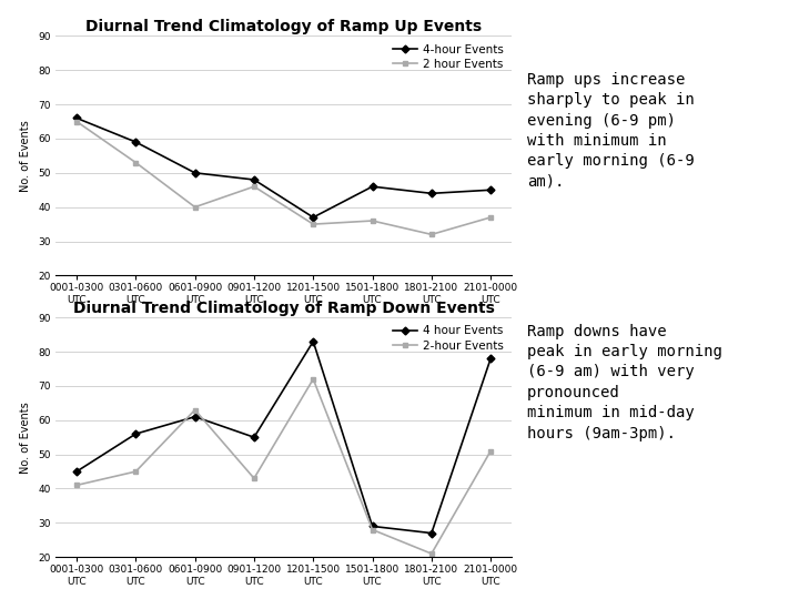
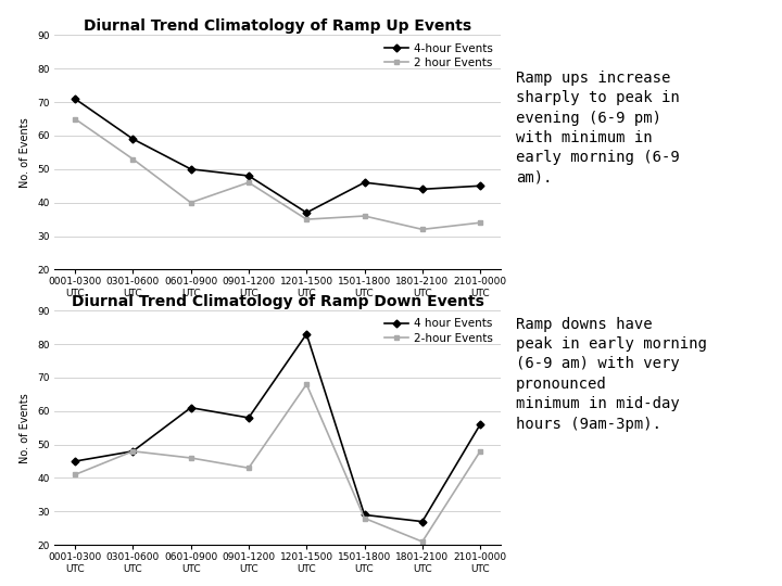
Diurnal Trend Climatology of Ramp Up Events/4-hour Events/0001-0300 UTC: 66 -> 71
Diurnal Trend Climatology of Ramp Up Events/2 hour Events/2101-0000 UTC: 37 -> 34
Diurnal Trend Climatology of Ramp Down Events/4 hour Events/0301-0600 UTC: 56 -> 48
Diurnal Trend Climatology of Ramp Down Events/2-hour Events/0301-0600 UTC: 45 -> 48
Diurnal Trend Climatology of Ramp Down Events/2-hour Events/0601-0900 UTC: 63 -> 46
Diurnal Trend Climatology of Ramp Down Events/4 hour Events/0901-1200 UTC: 55 -> 58
Diurnal Trend Climatology of Ramp Down Events/2-hour Events/1201-1500 UTC: 72 -> 68
Diurnal Trend Climatology of Ramp Down Events/4 hour Events/2101-0000 UTC: 78 -> 56
Diurnal Trend Climatology of Ramp Down Events/2-hour Events/2101-0000 UTC: 51 -> 48
